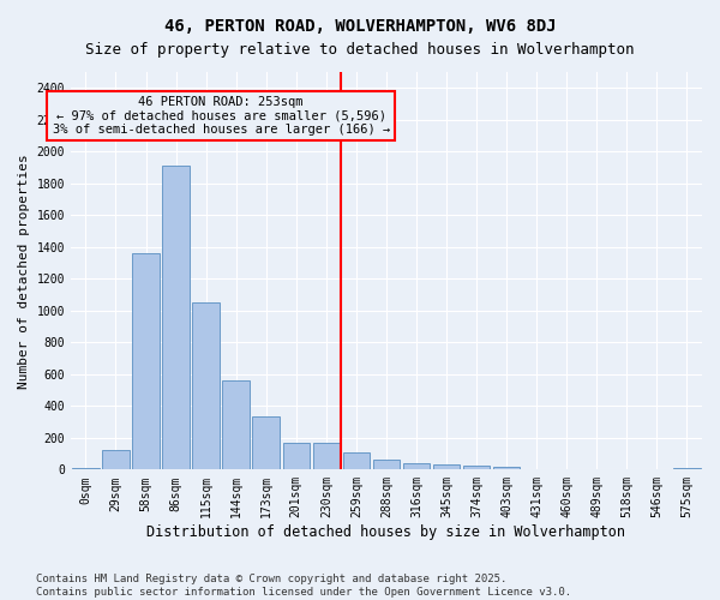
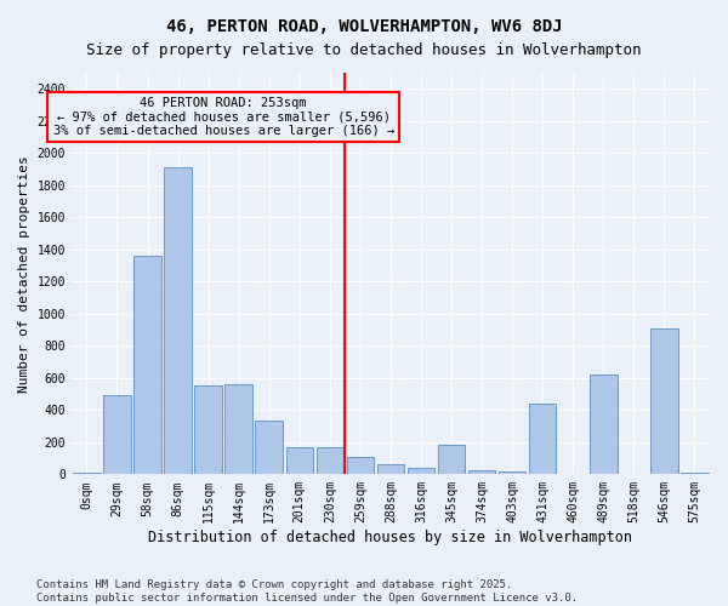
29sqm: 120 -> 490
115sqm: 1060 -> 550
345sqm: 30 -> 180
431sqm: 0 -> 440
489sqm: 0 -> 620
546sqm: 0 -> 910
